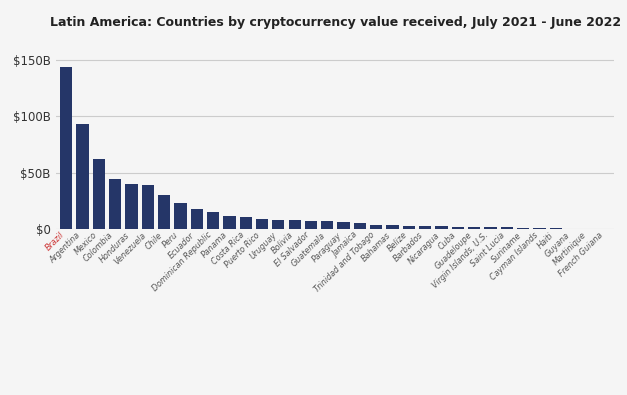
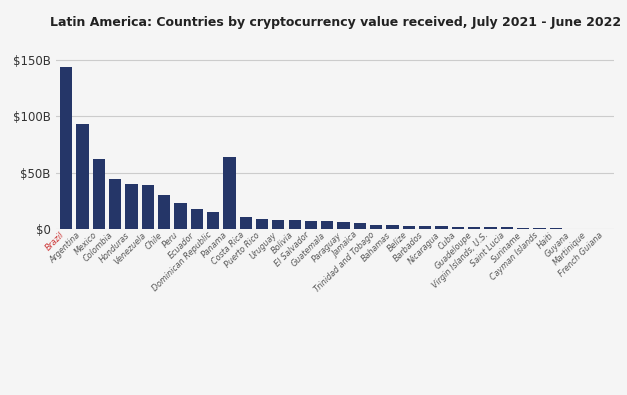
Panama: $12B -> $64B
